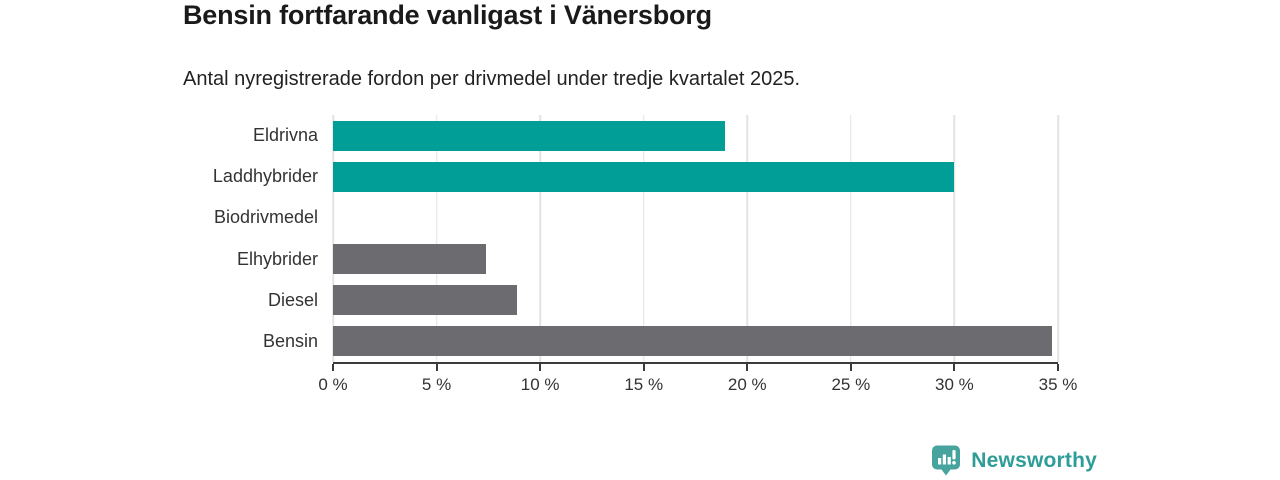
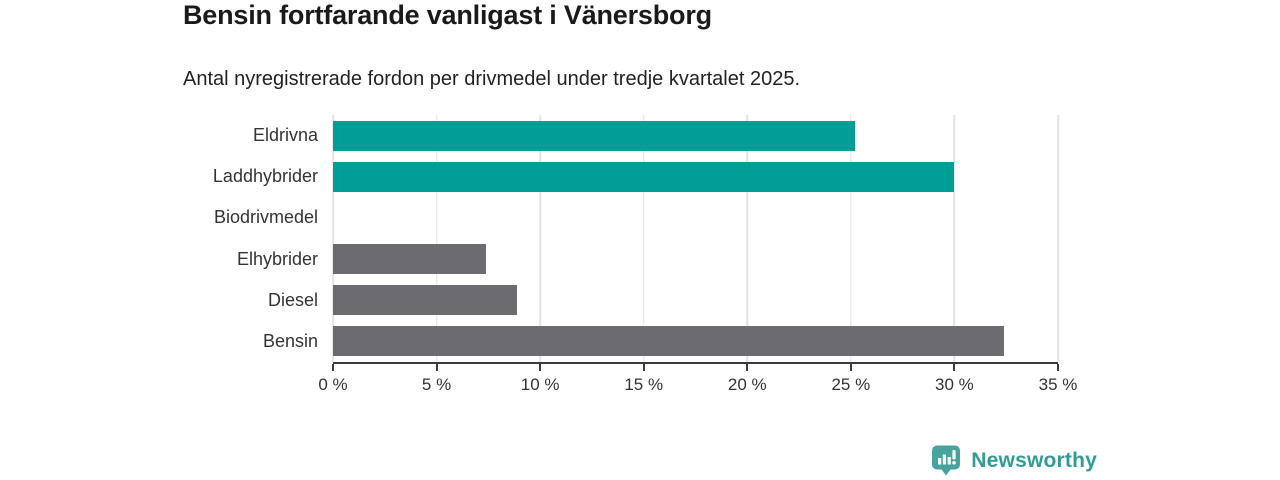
Eldrivna: 18.9% -> 25.2%
Bensin: 34.7% -> 32.4%
